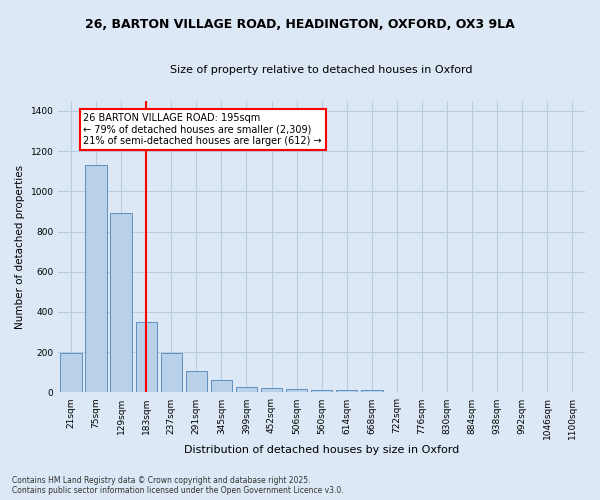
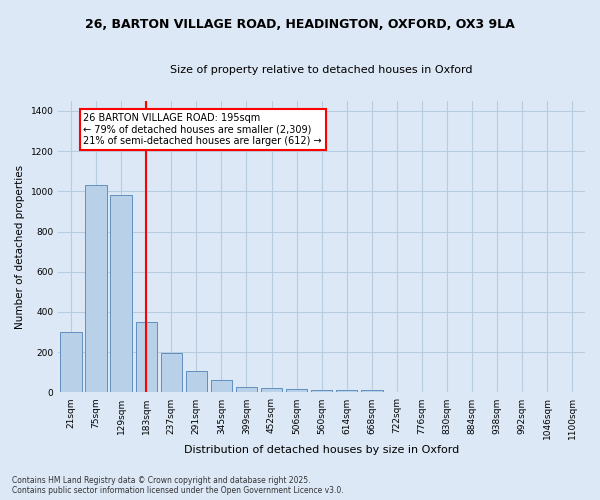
21sqm: 195 -> 300
75sqm: 1130 -> 1030
129sqm: 890 -> 980
